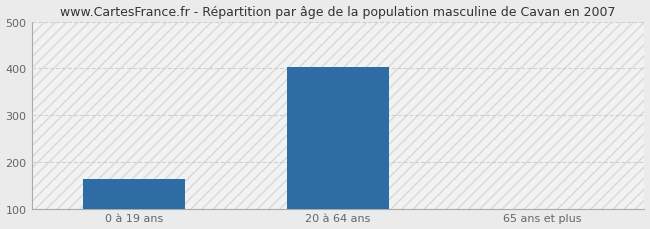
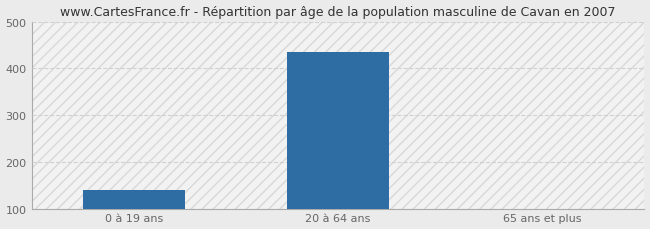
0 à 19 ans: 163 -> 140
20 à 64 ans: 403 -> 435
